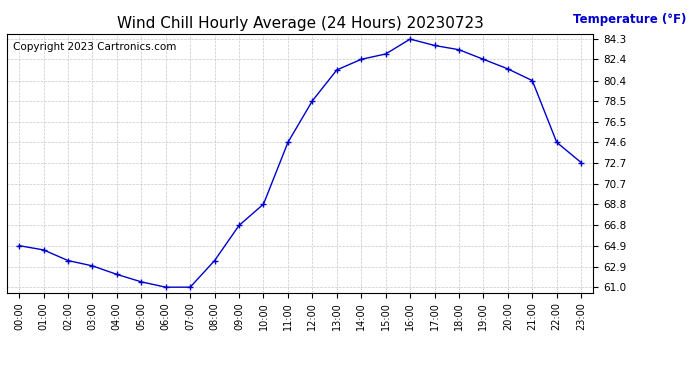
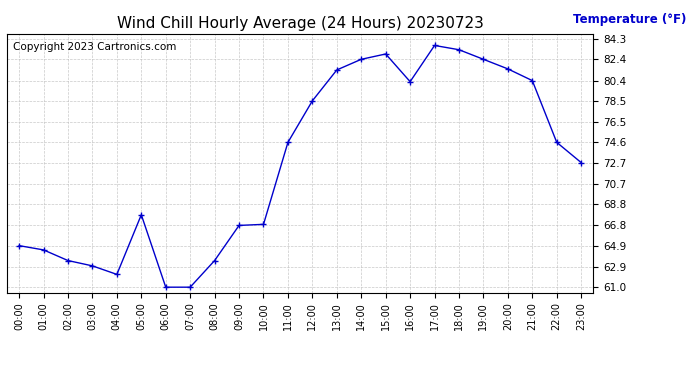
05:00: 61.5 -> 67.8
10:00: 68.8 -> 66.9
16:00: 84.3 -> 80.3
